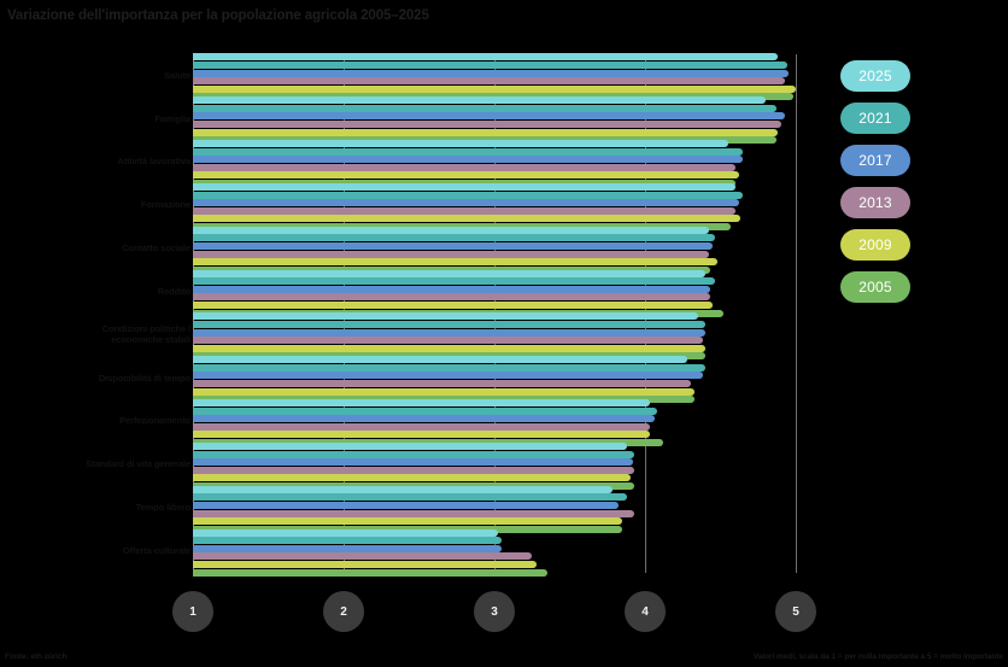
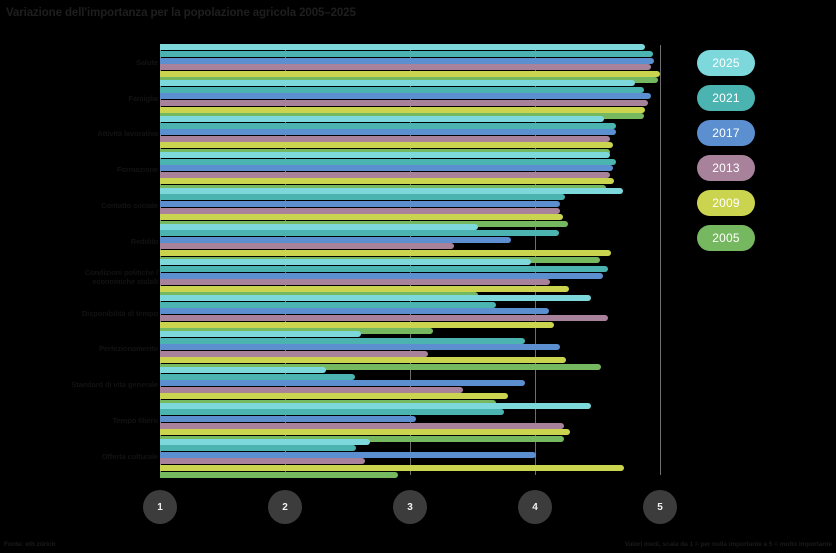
2025/Contatto sociale: 4.42 -> 4.70
2021/Contatto sociale: 4.46 -> 4.24
2017/Contatto sociale: 4.45 -> 4.20
2013/Contatto sociale: 4.42 -> 4.20
2009/Contatto sociale: 4.48 -> 4.22
2005/Contatto sociale: 4.43 -> 4.26
2025/Reddito: 4.40 -> 3.54
2021/Reddito: 4.46 -> 4.19
2017/Reddito: 4.43 -> 3.81
2013/Reddito: 4.43 -> 3.35
2009/Reddito: 4.45 -> 4.61
2025/Condizioni politiche / economiche stabili: 4.35 -> 3.97
2021/Condizioni politiche / economiche stabili: 4.40 -> 4.58
2017/Condizioni politiche / economiche stabili: 4.40 -> 4.54
2013/Condizioni politiche / economiche stabili: 4.38 -> 4.12
2009/Condizioni politiche / economiche stabili: 4.40 -> 4.27
2005/Condizioni politiche / economiche stabili: 4.40 -> 3.54
2025/Disponibilità di tempo: 4.28 -> 4.45
2021/Disponibilità di tempo: 4.40 -> 3.69
2017/Disponibilità di tempo: 4.38 -> 4.11
2013/Disponibilità di tempo: 4.30 -> 4.58
2009/Disponibilità di tempo: 4.33 -> 4.15
2005/Disponibilità di tempo: 4.33 -> 3.18
2025/Perfezionamento: 4.03 -> 2.61
2021/Perfezionamento: 4.08 -> 3.92
2017/Perfezionamento: 4.06 -> 4.20
2013/Perfezionamento: 4.03 -> 3.14
2009/Perfezionamento: 4.03 -> 4.25
2005/Perfezionamento: 4.12 -> 4.53
2025/Standard di vita generale: 3.88 -> 2.33
2021/Standard di vita generale: 3.93 -> 2.56
2013/Standard di vita generale: 3.93 -> 3.42
2009/Standard di vita generale: 3.90 -> 3.78
2005/Standard di vita generale: 3.93 -> 3.69
2025/Tempo libero: 3.78 -> 4.45
2021/Tempo libero: 3.88 -> 3.75
2017/Tempo libero: 3.82 -> 3.05
2013/Tempo libero: 3.93 -> 4.23
2009/Tempo libero: 3.85 -> 4.28
2005/Tempo libero: 3.85 -> 4.23
2025/Offerta culturale: 3.02 -> 2.68
2021/Offerta culturale: 3.05 -> 2.57
2017/Offerta culturale: 3.05 -> 4.01
2013/Offerta culturale: 3.25 -> 2.64
2009/Offerta culturale: 3.28 -> 4.71
2005/Offerta culturale: 3.35 -> 2.90
